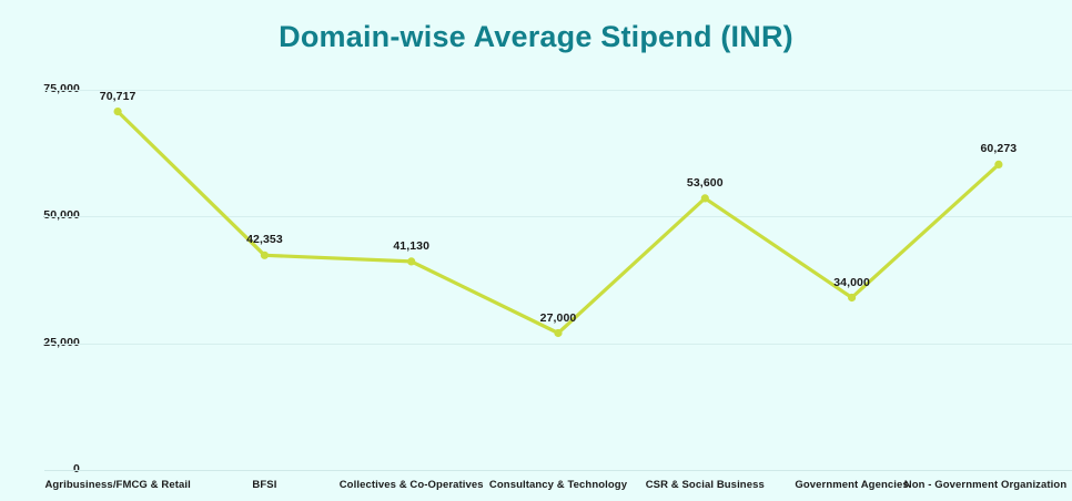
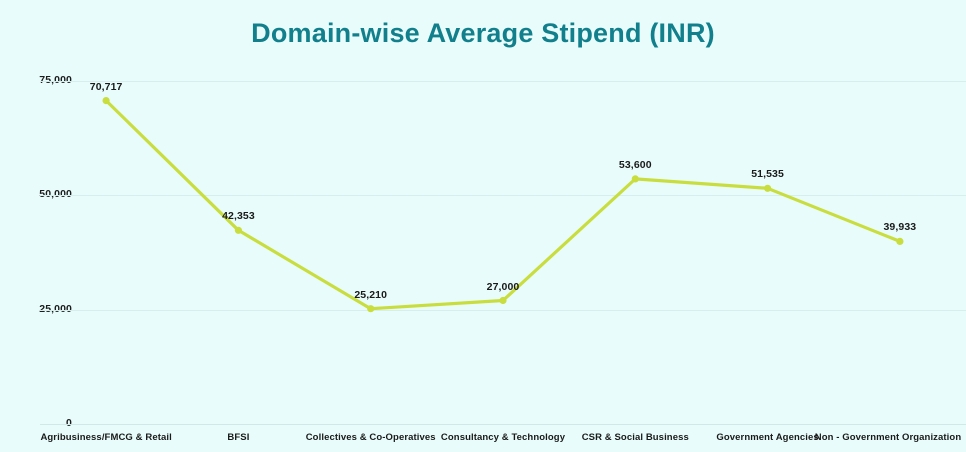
Collectives & Co-Operatives: 41,130 -> 25,210
Government Agencies: 34,000 -> 51,535
Non - Government Organization: 60,273 -> 39,933
